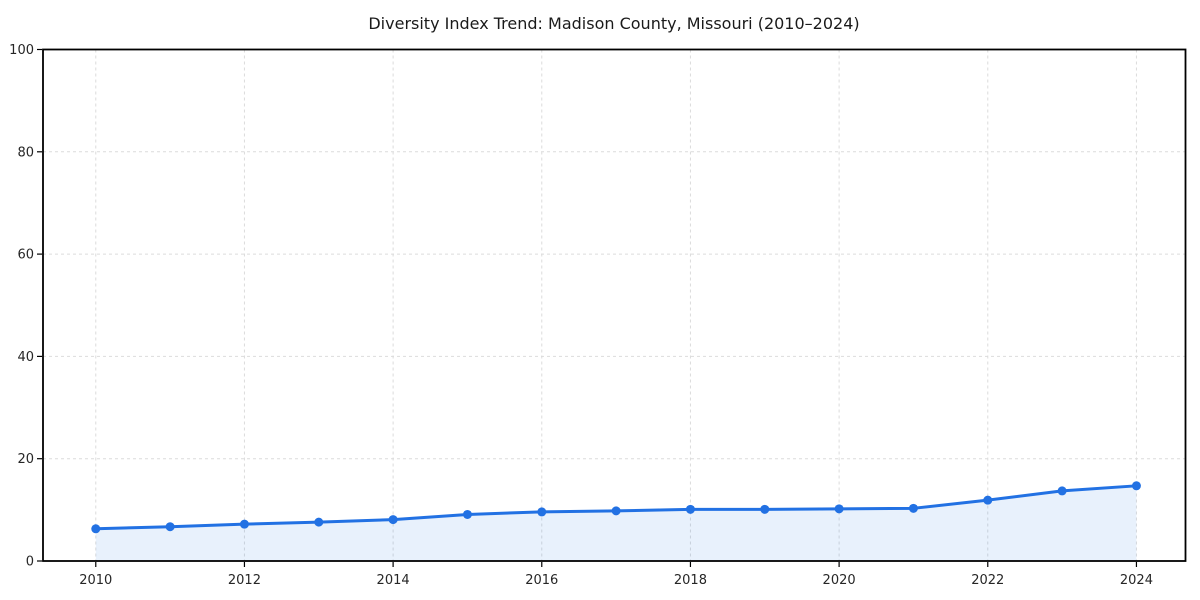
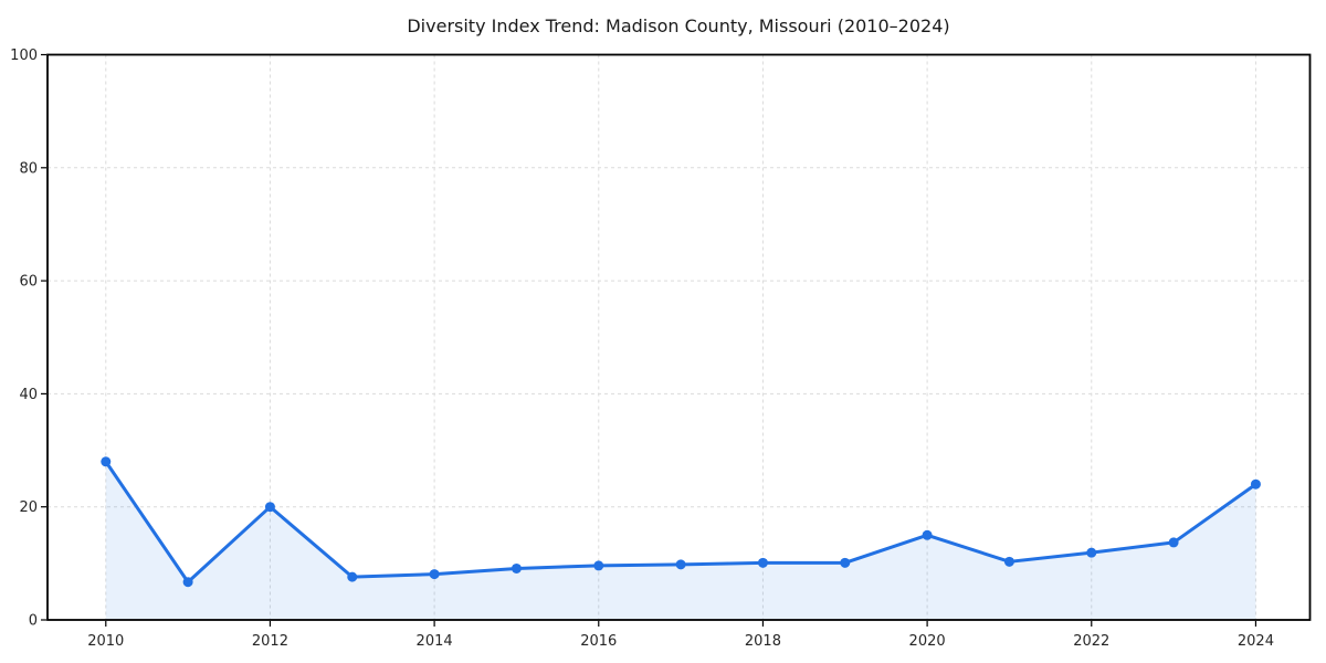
2010: 6 -> 28
2012: 7 -> 20
2020: 10 -> 15
2024: 15 -> 24
